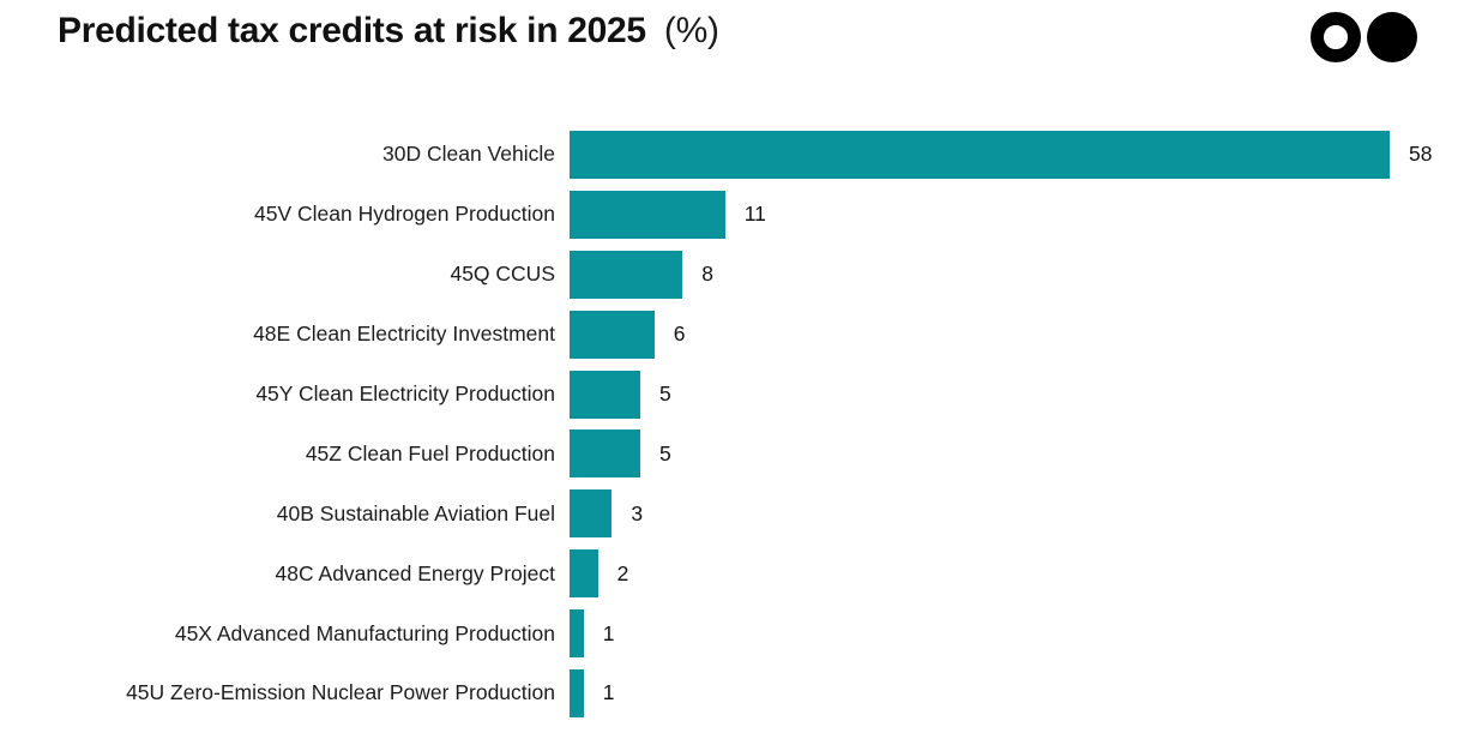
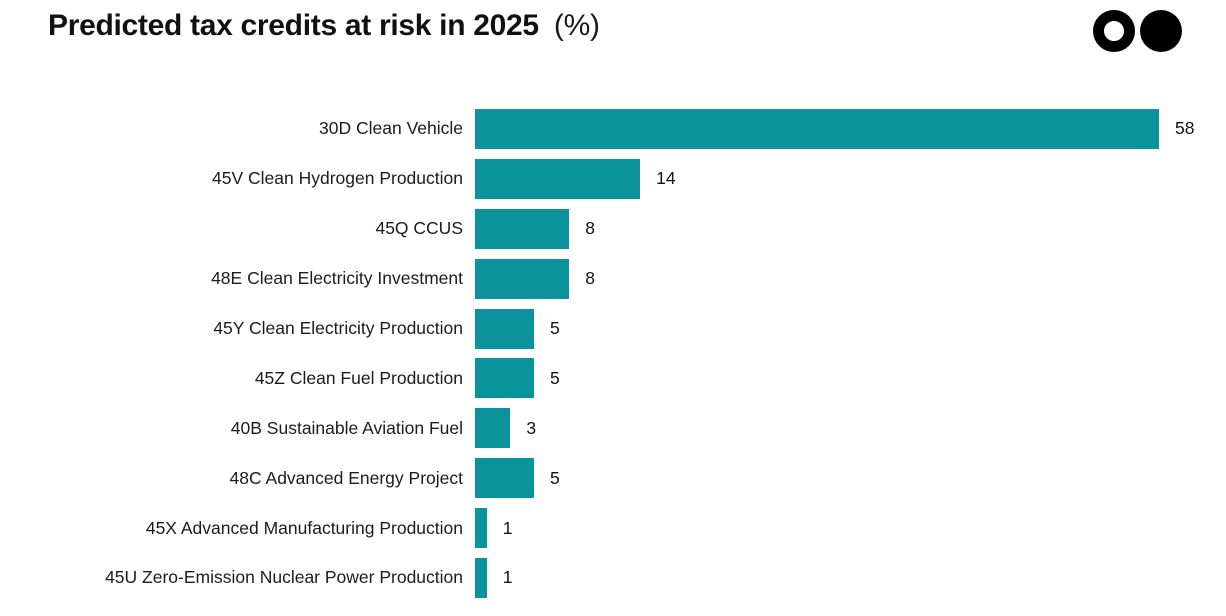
45V Clean Hydrogen Production: 11 -> 14
48E Clean Electricity Investment: 6 -> 8
48C Advanced Energy Project: 2 -> 5
